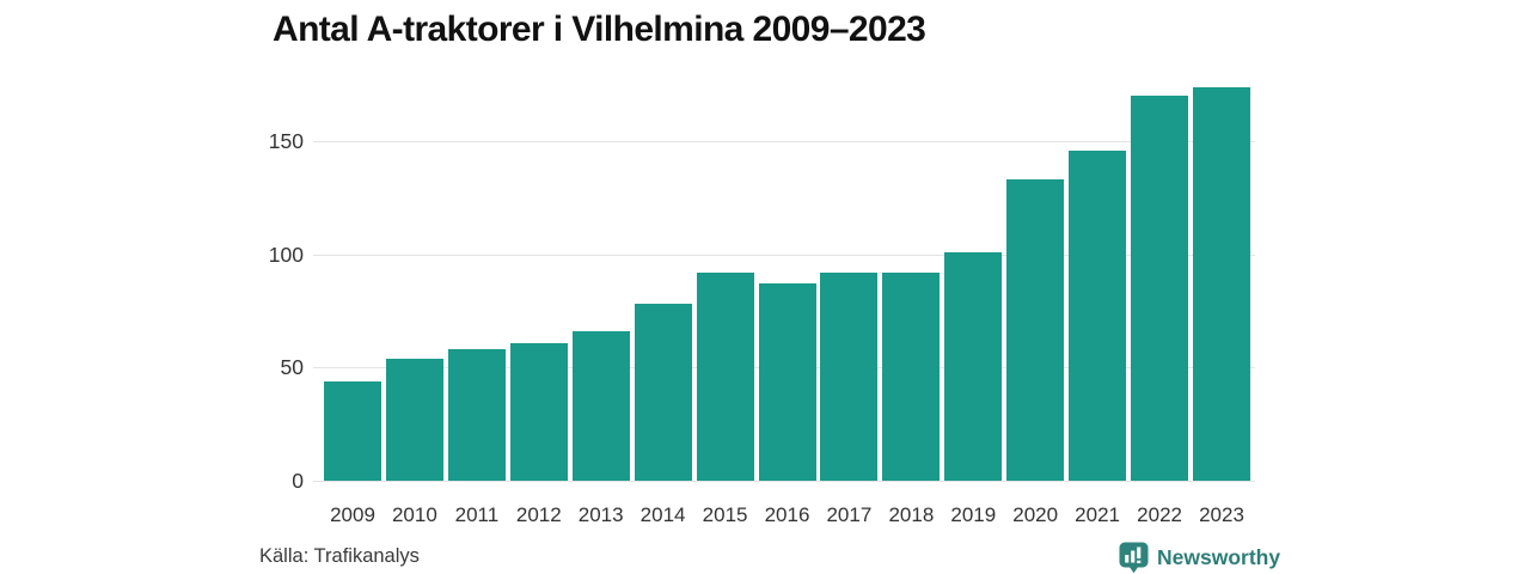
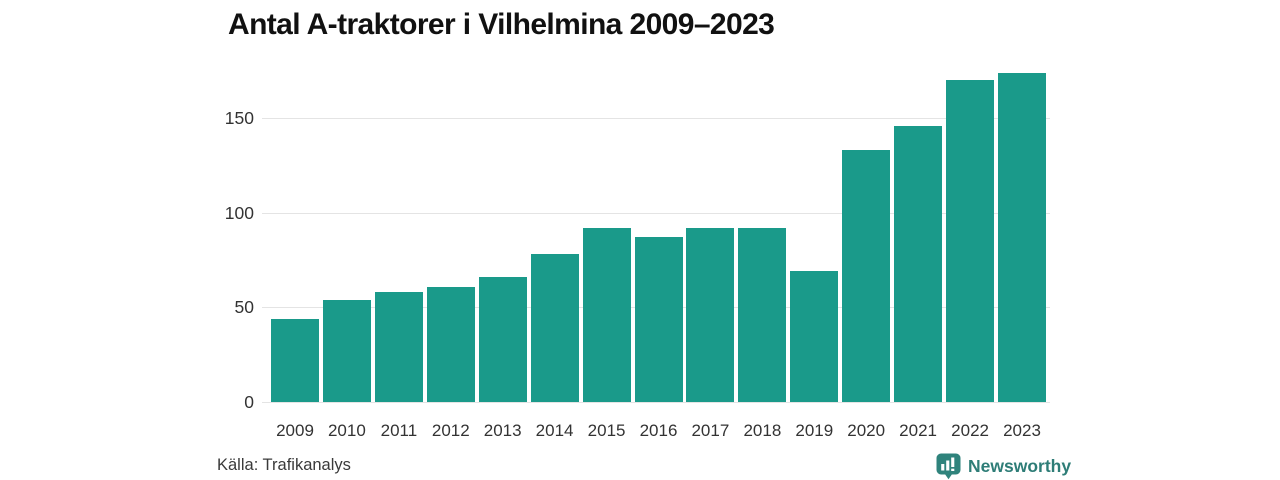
2019: 101 -> 69
